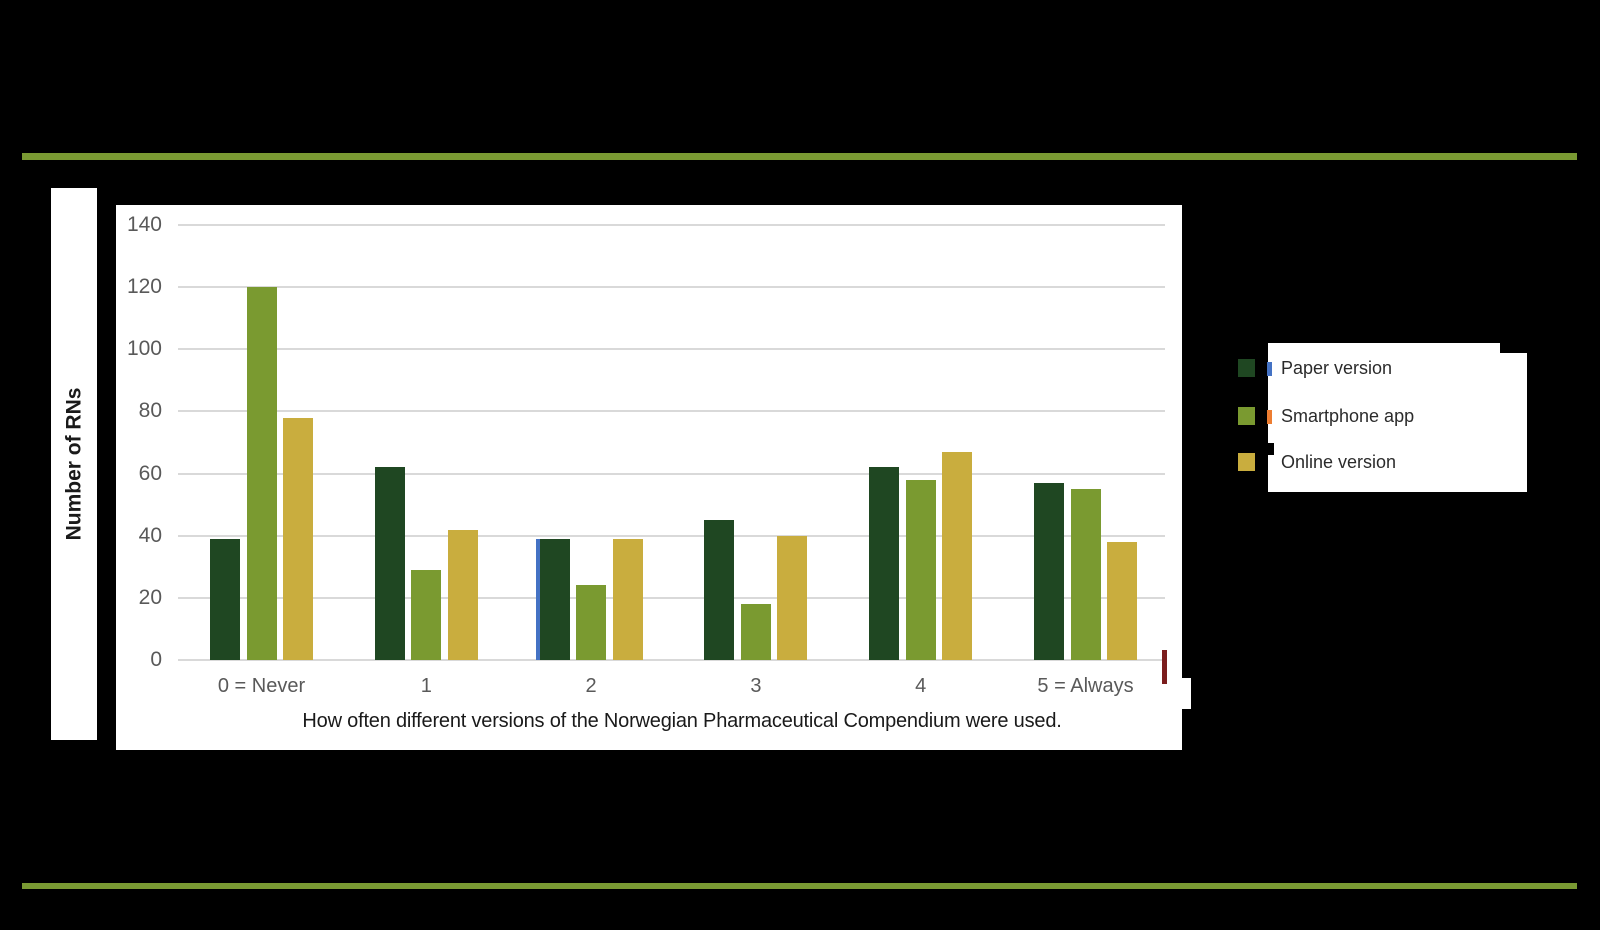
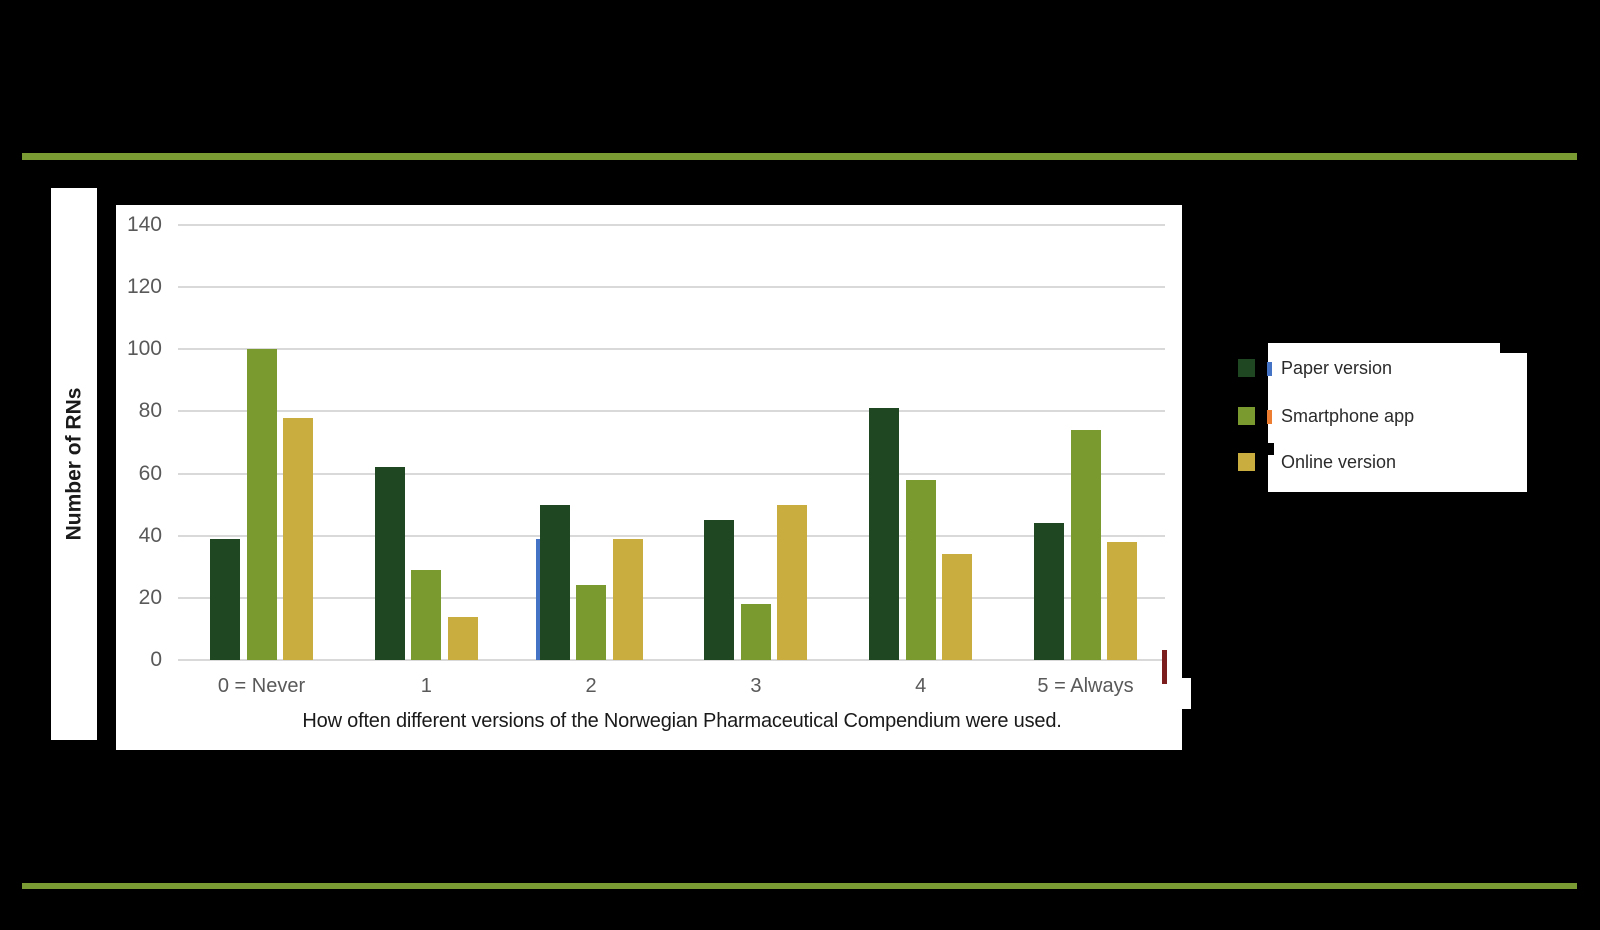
Smartphone app/0 = Never: 120 -> 100
Online version/1: 42 -> 14
Paper version/2: 39 -> 50
Online version/3: 40 -> 50
Paper version/4: 62 -> 81
Online version/4: 67 -> 34
Paper version/5 = Always: 57 -> 44
Smartphone app/5 = Always: 55 -> 74
